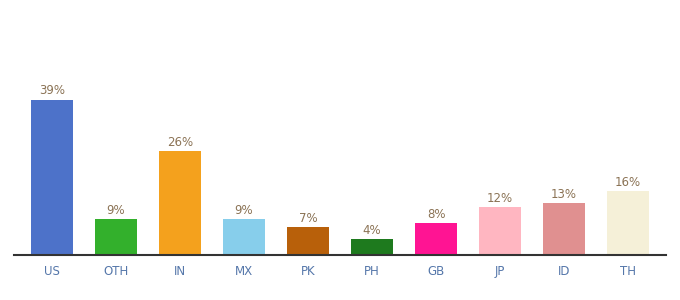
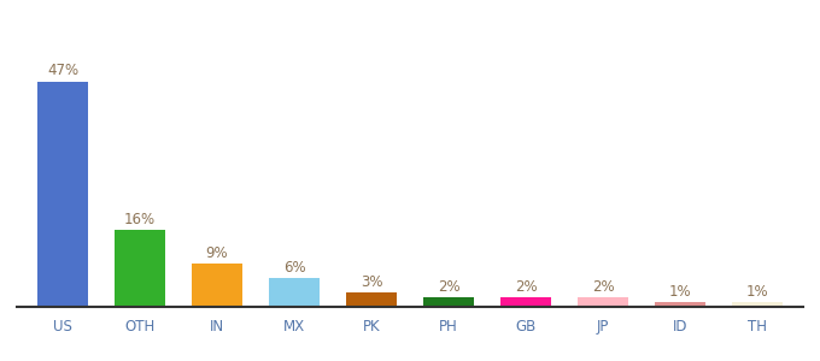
US: 39% -> 47%
OTH: 9% -> 16%
IN: 26% -> 9%
MX: 9% -> 6%
PK: 7% -> 3%
PH: 4% -> 2%
GB: 8% -> 2%
JP: 12% -> 2%
ID: 13% -> 1%
TH: 16% -> 1%
